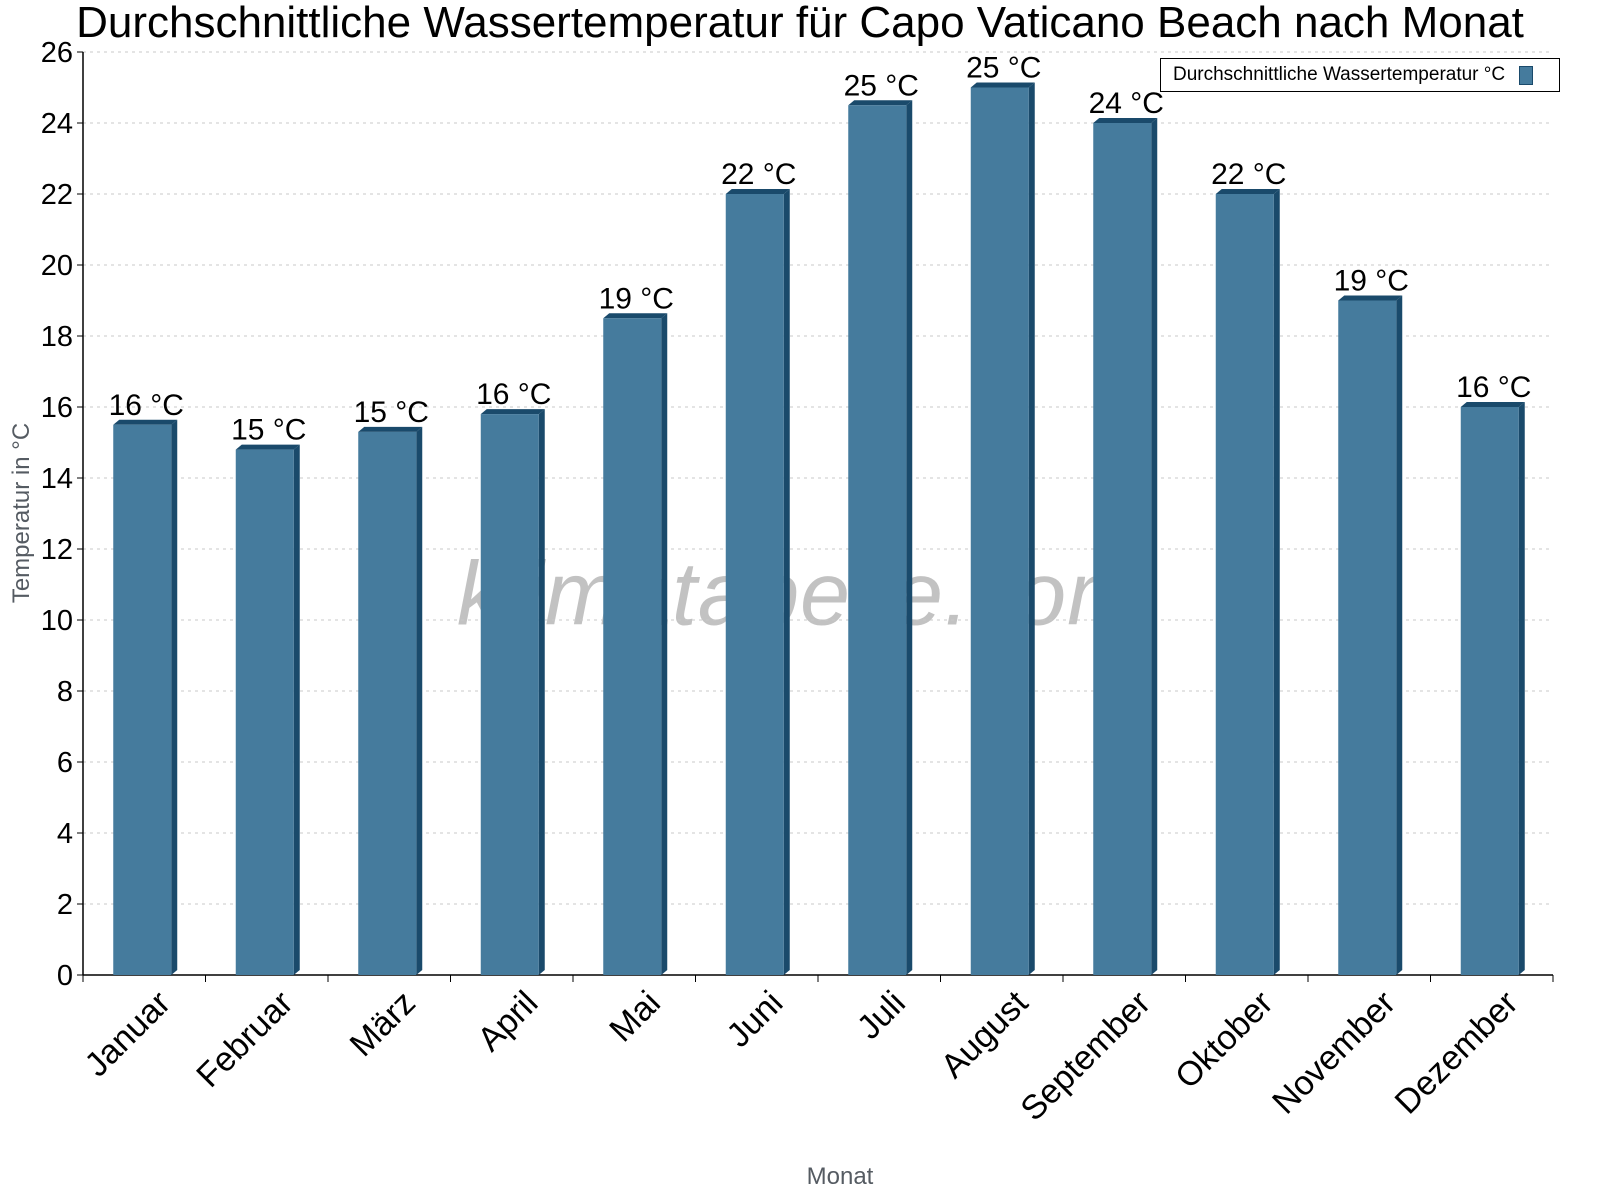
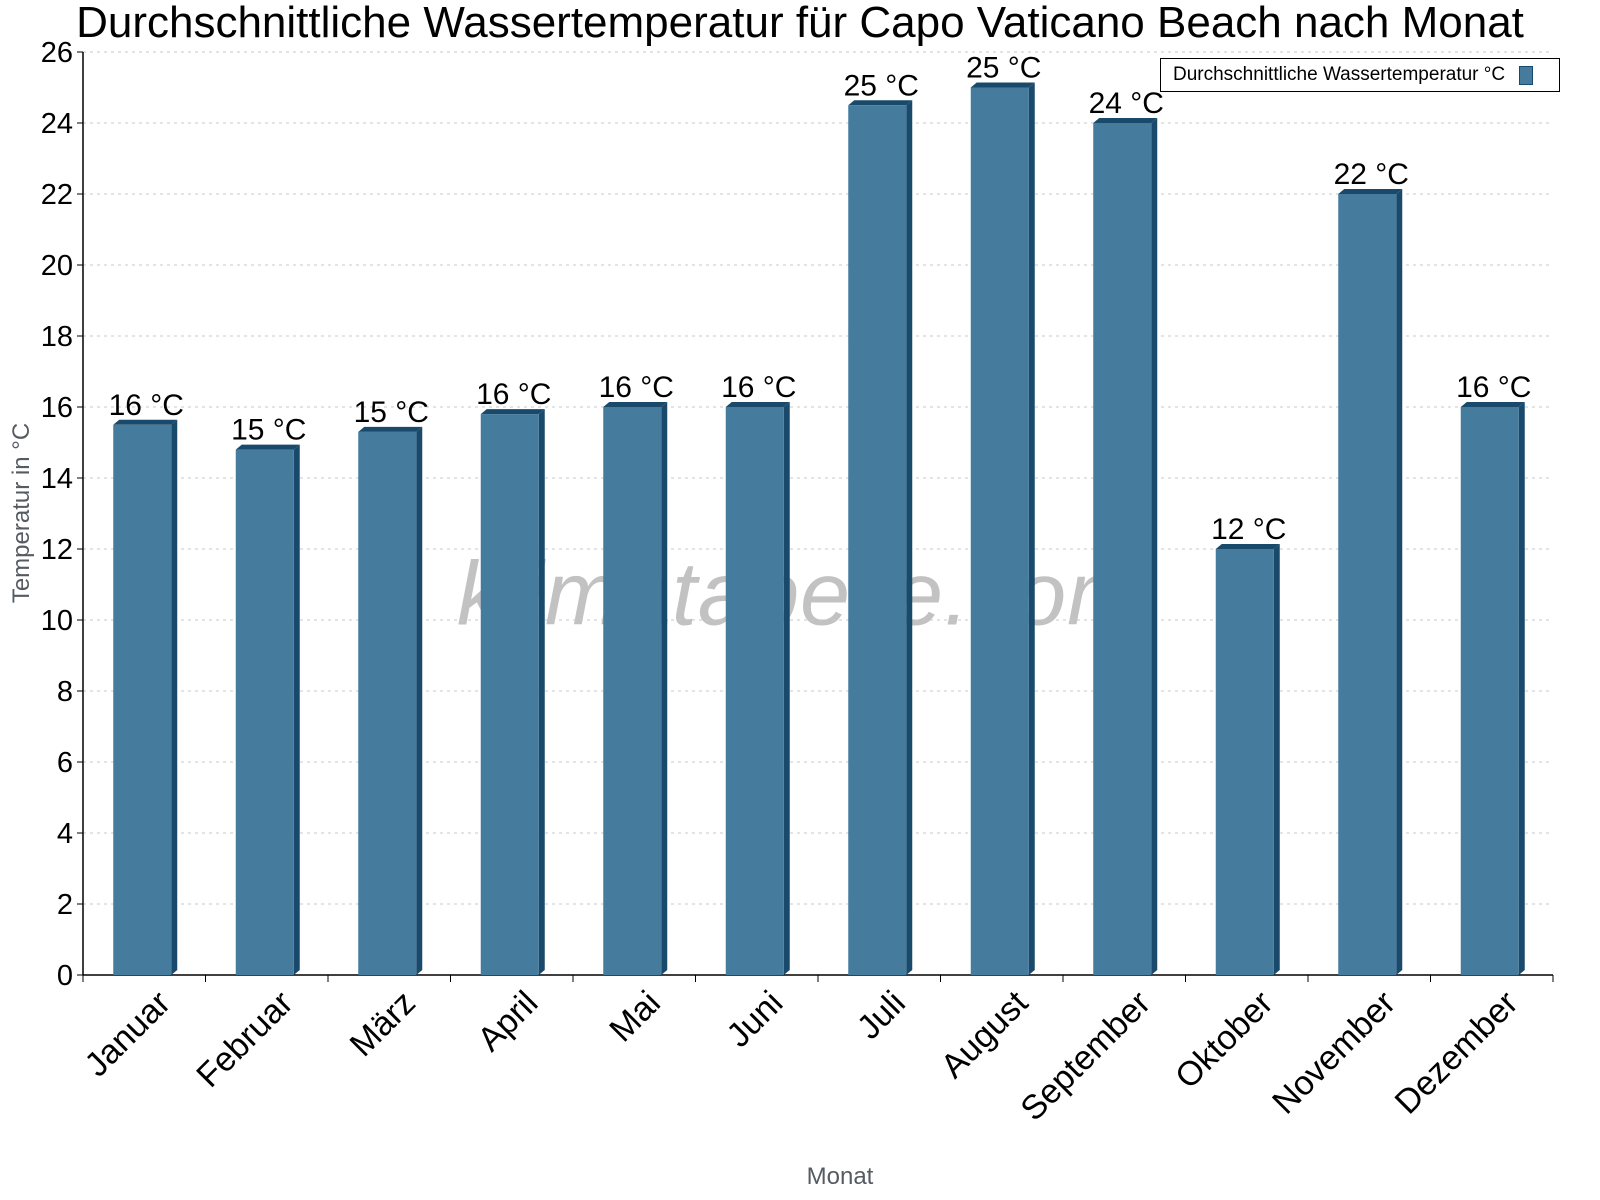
Mai: 19 -> 16
Juni: 22 -> 16
Oktober: 22 -> 12
November: 19 -> 22
